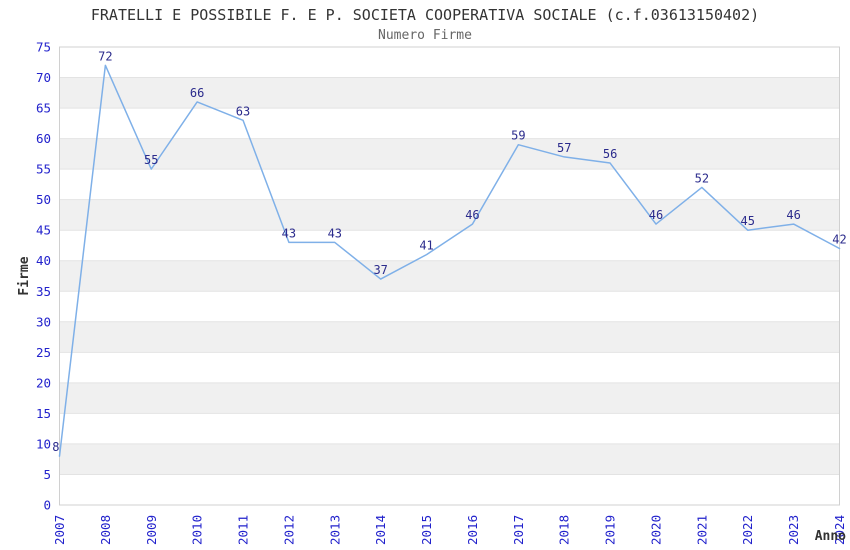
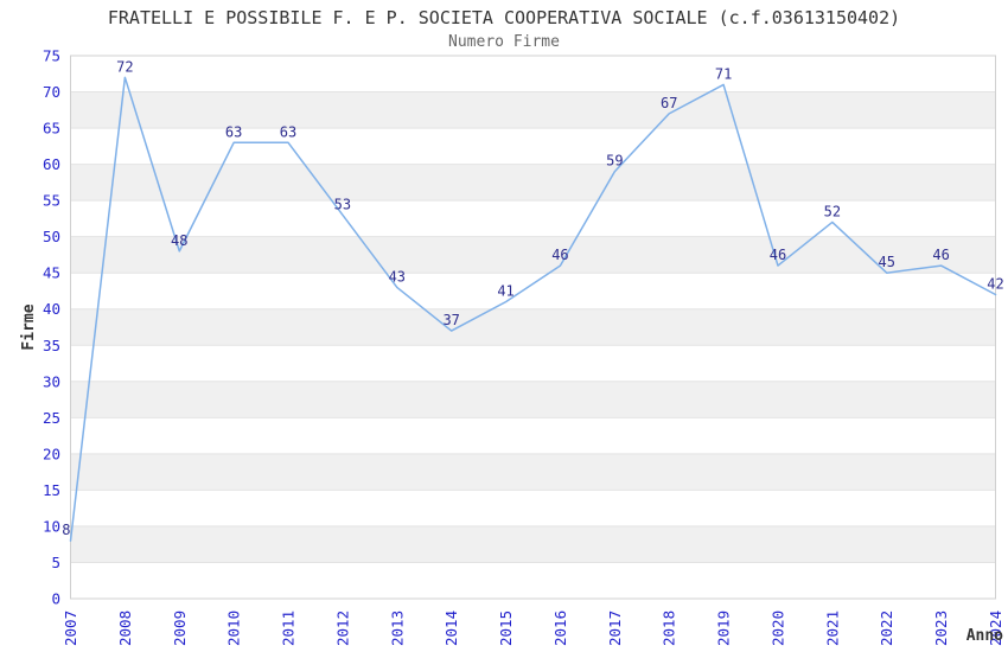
2009: 55 -> 48
2010: 66 -> 63
2012: 43 -> 53
2018: 57 -> 67
2019: 56 -> 71
